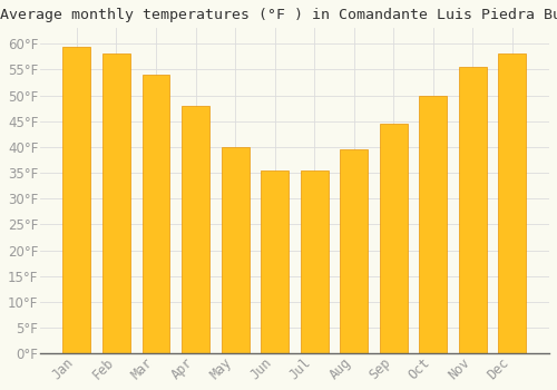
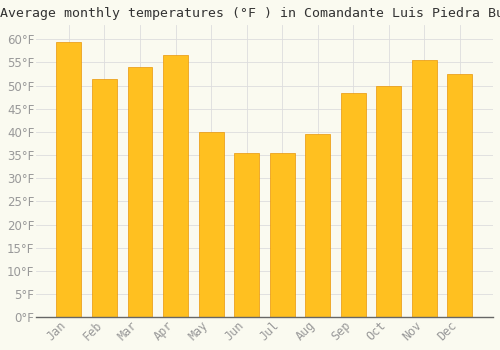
Feb: 58.0°F -> 51.5°F
Apr: 48.0°F -> 56.5°F
Sep: 44.5°F -> 48.5°F
Dec: 58.0°F -> 52.5°F
